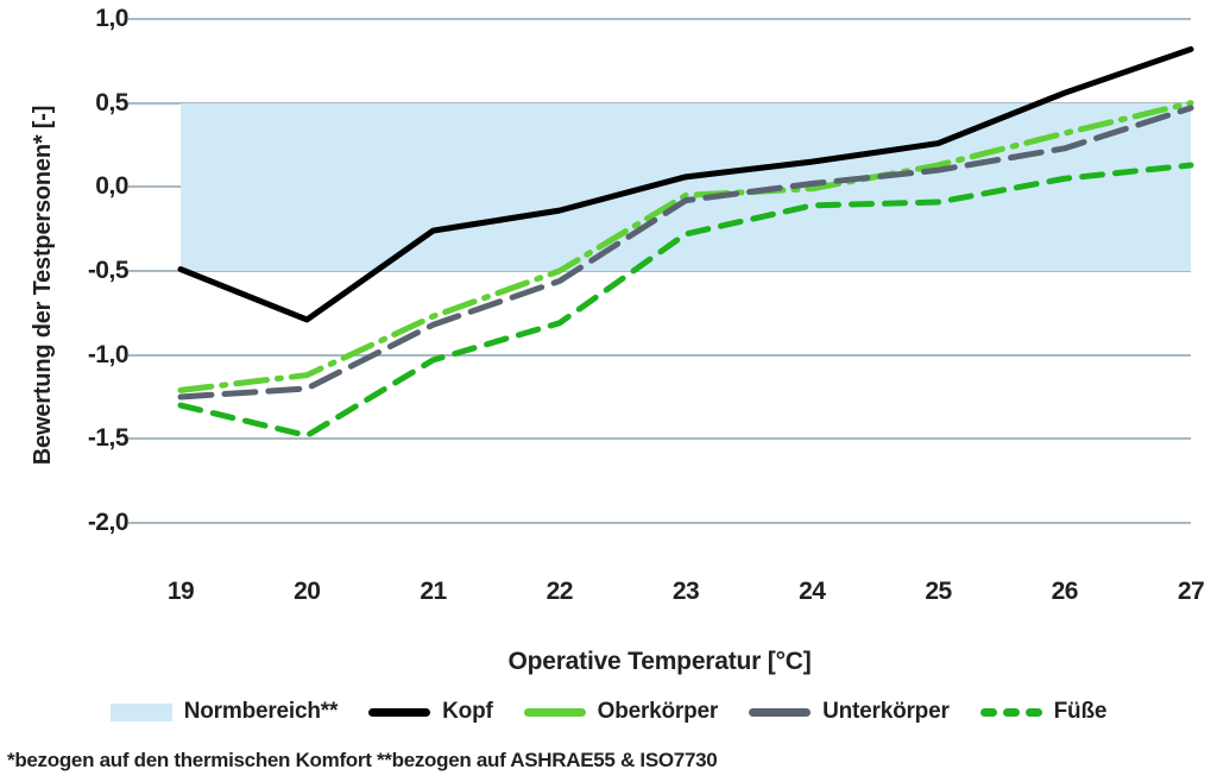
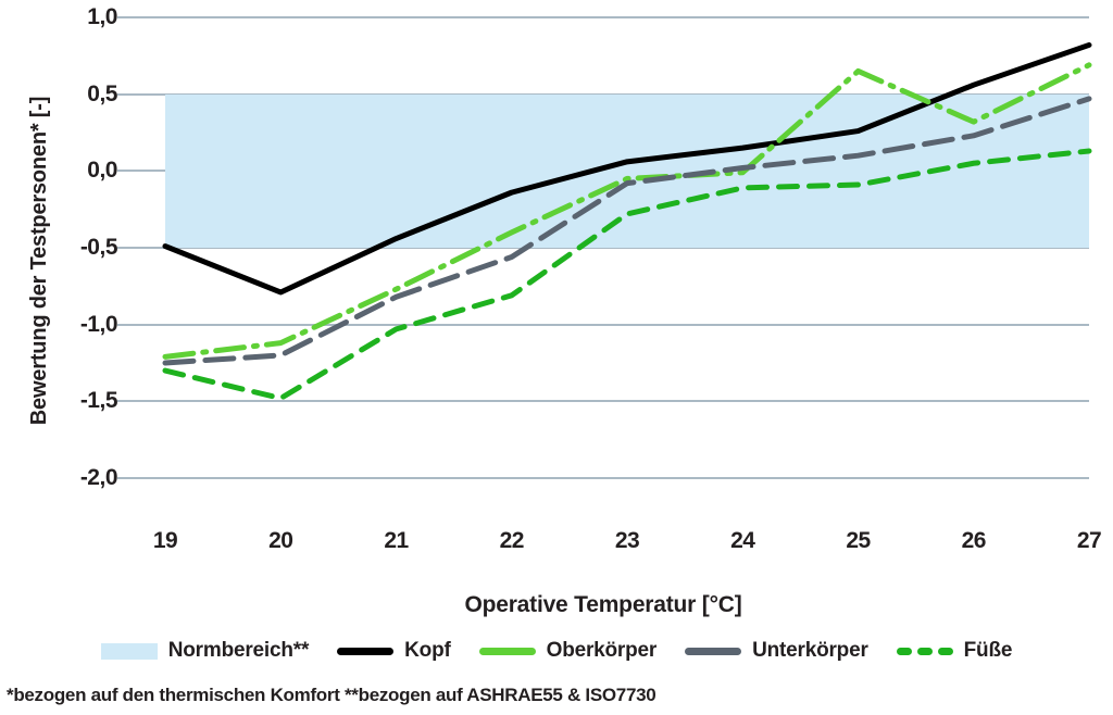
Kopf/21: -0,26 -> -0,44
Oberkörper/22: -0,50 -> -0,40
Oberkörper/25: 0,13 -> 0,65
Oberkörper/27: 0,50 -> 0,69
